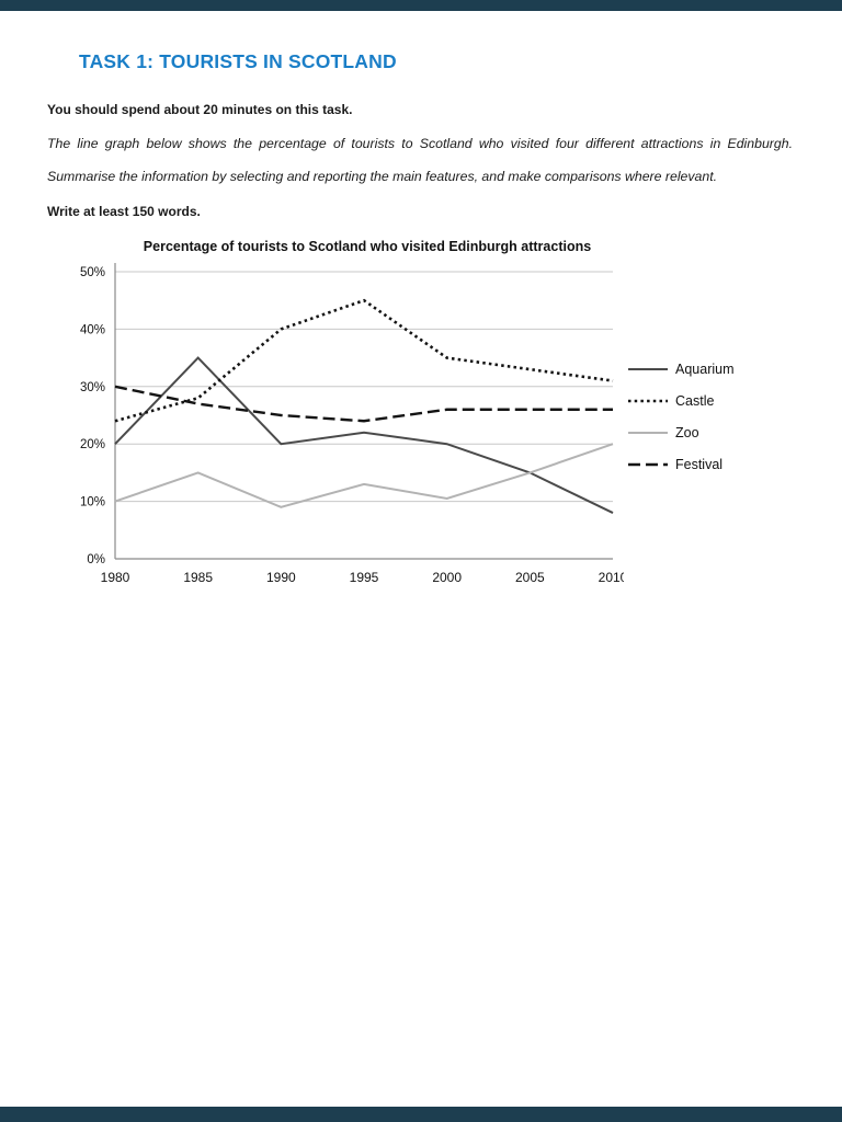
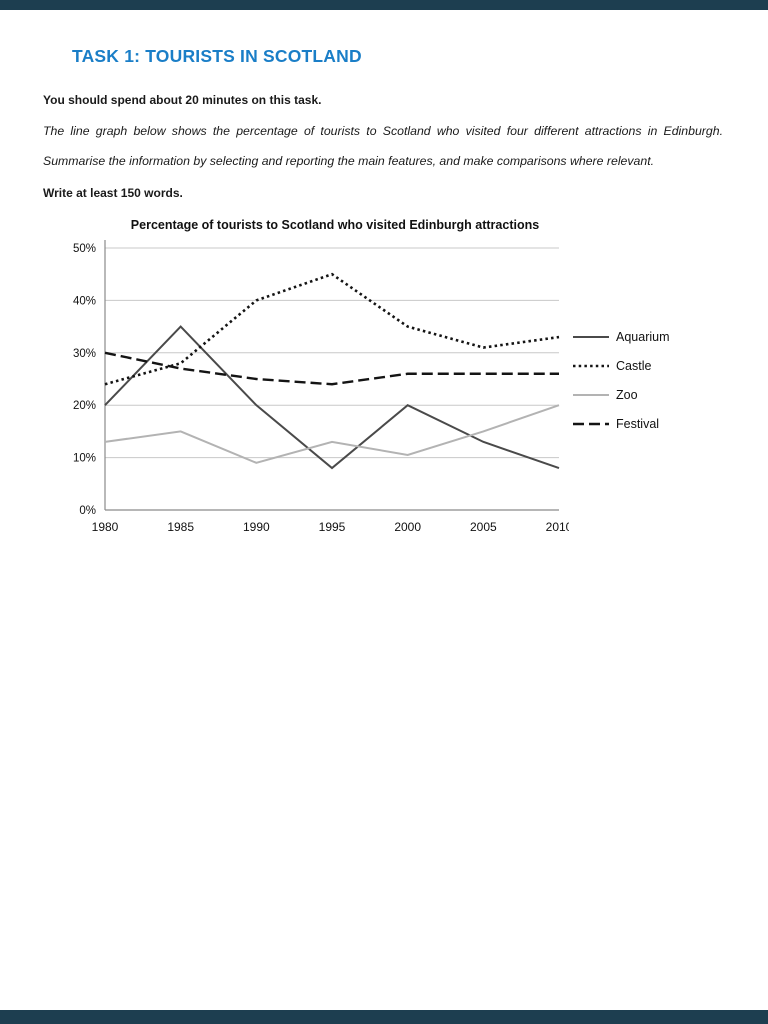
Zoo/1980: 10% -> 13%
Aquarium/1995: 22% -> 8%
Aquarium/2005: 15% -> 13%
Castle/2005: 33% -> 31%
Castle/2010: 31% -> 33%
